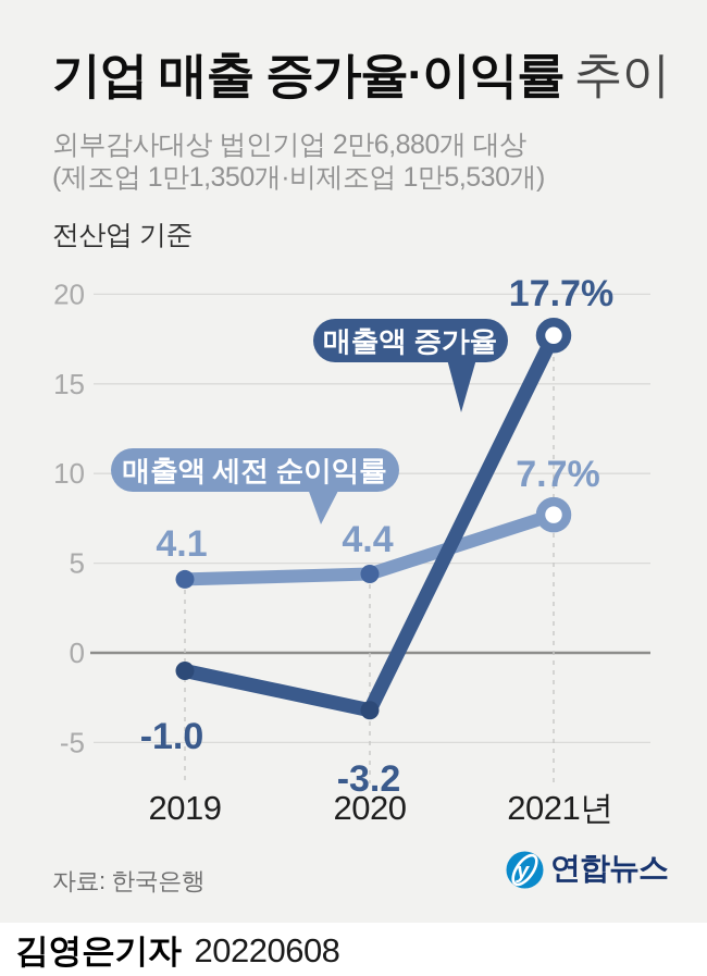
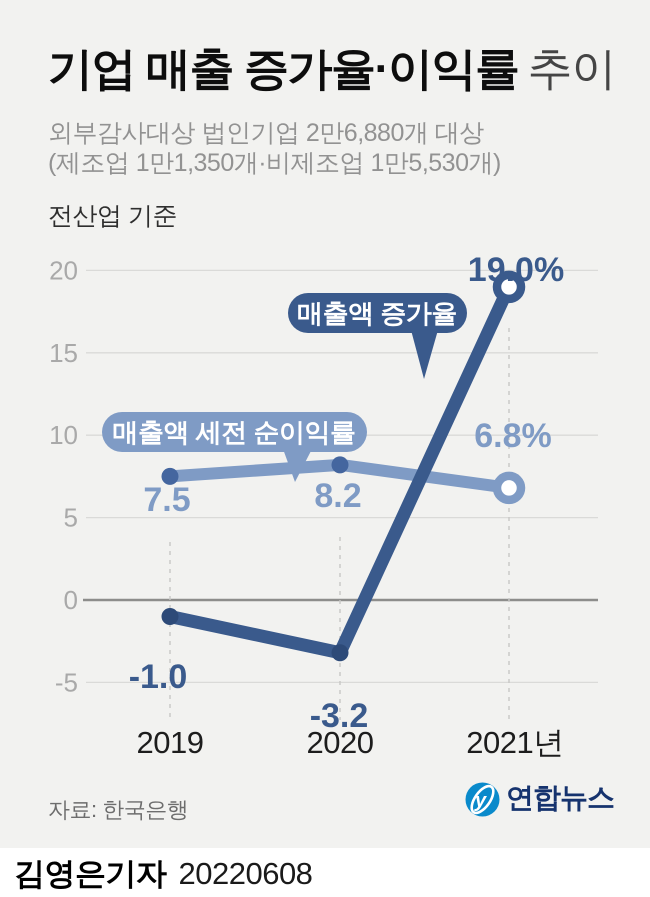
매출액 세전 순이익률/2019: 4.1 -> 7.5
매출액 세전 순이익률/2020: 4.4 -> 8.2
매출액 증가율/2021년: 17.7% -> 19.0%
매출액 세전 순이익률/2021년: 7.7% -> 6.8%
